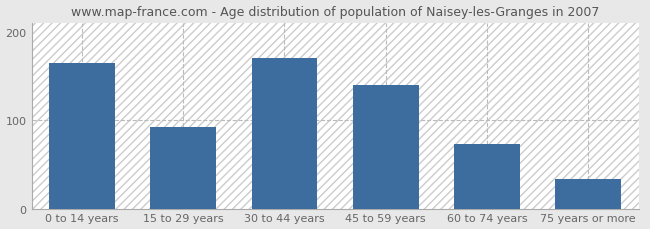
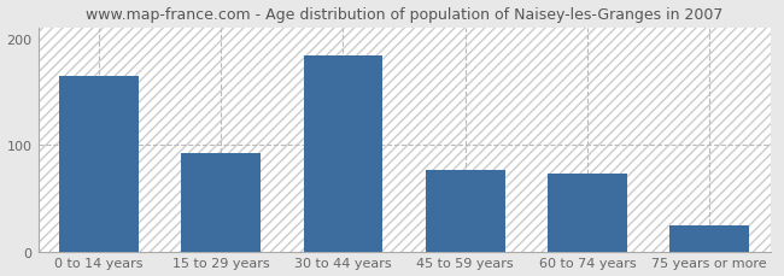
30 to 44 years: 170 -> 184
45 to 59 years: 140 -> 76
75 years or more: 33 -> 24
